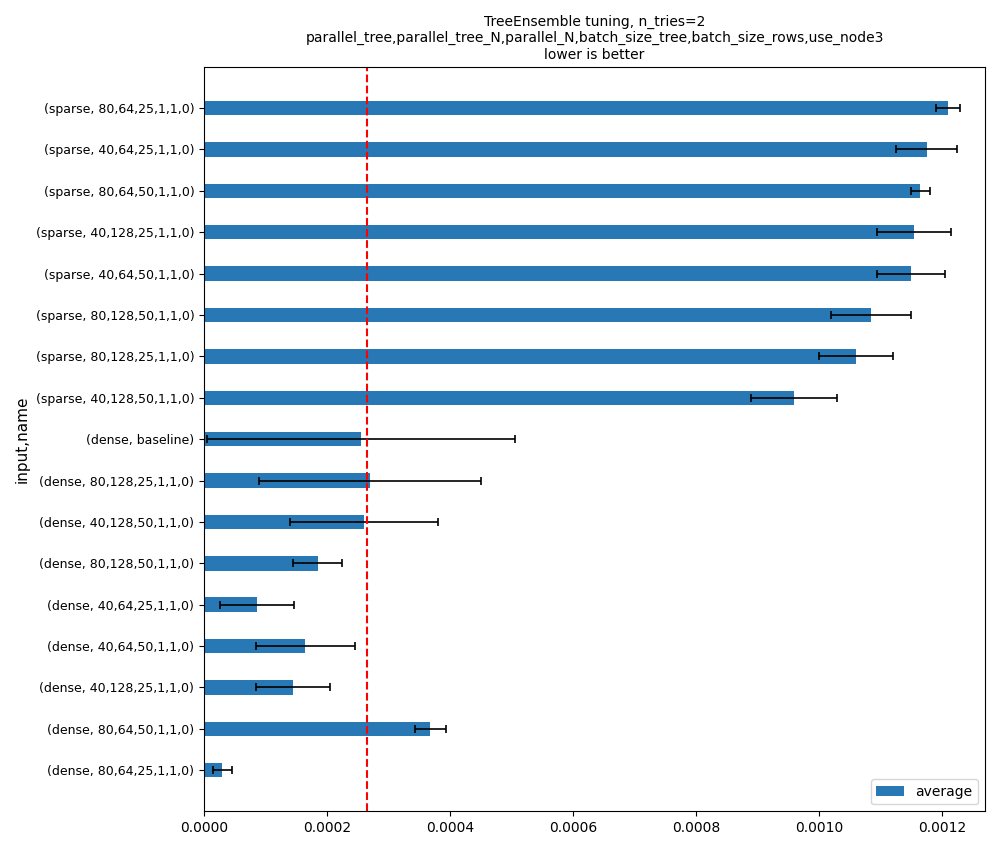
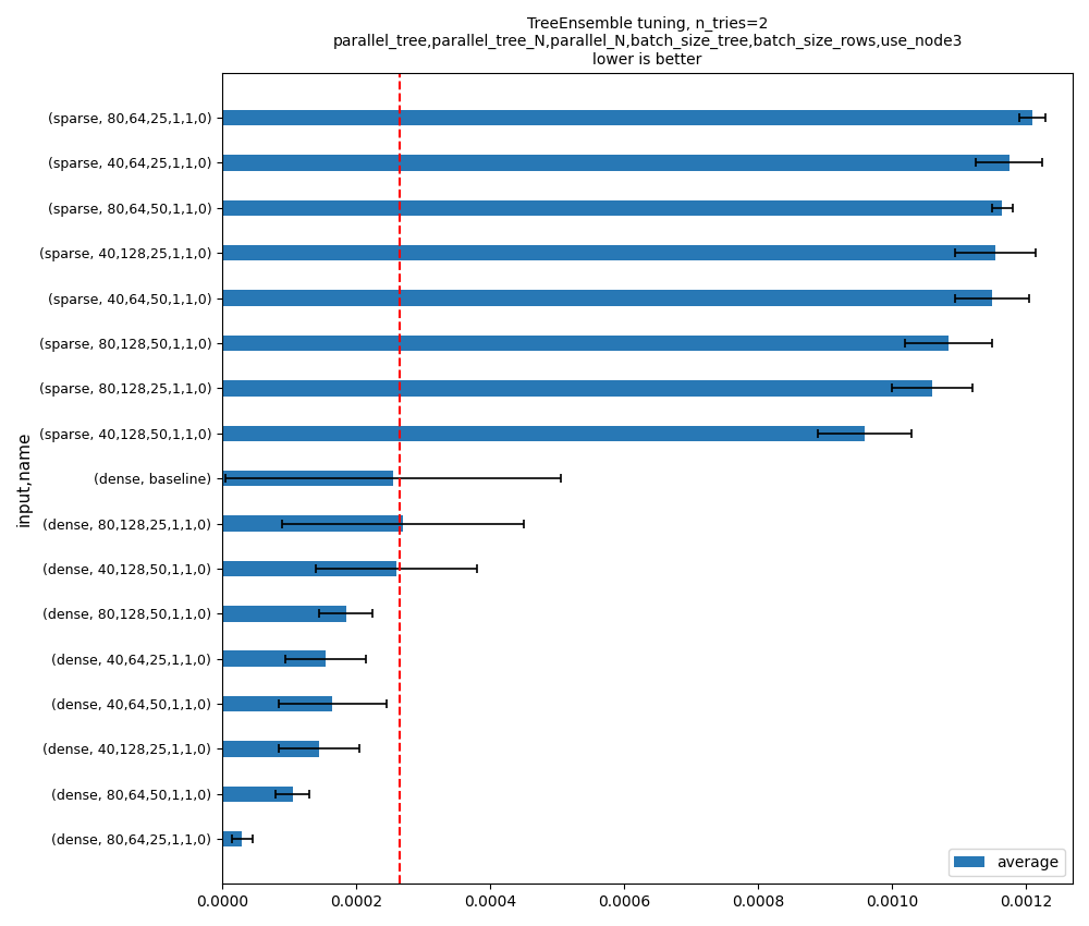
(dense, 40,64,25,1,1,0): 0.000086 -> 0.000155
(dense, 80,64,50,1,1,0): 0.000368 -> 0.000105
